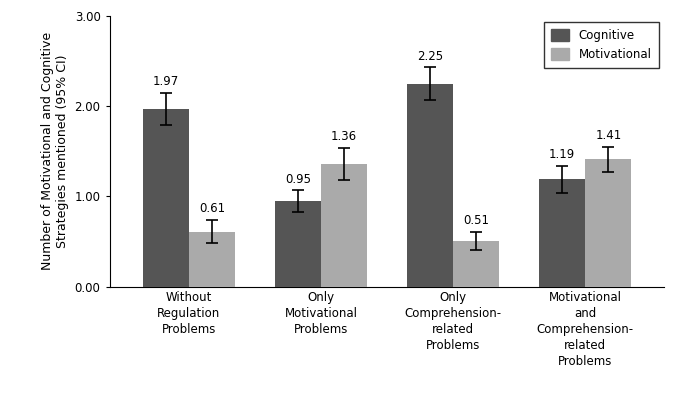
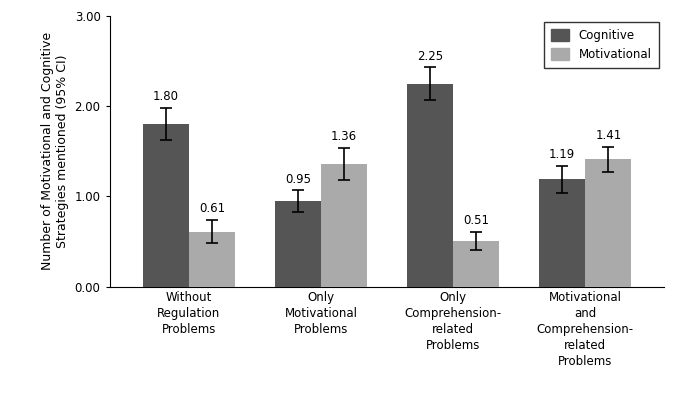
Cognitive/Without Regulation Problems: 1.97 -> 1.80
